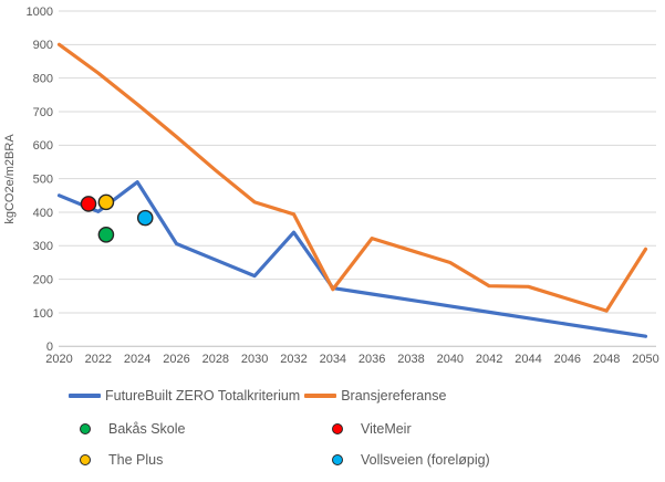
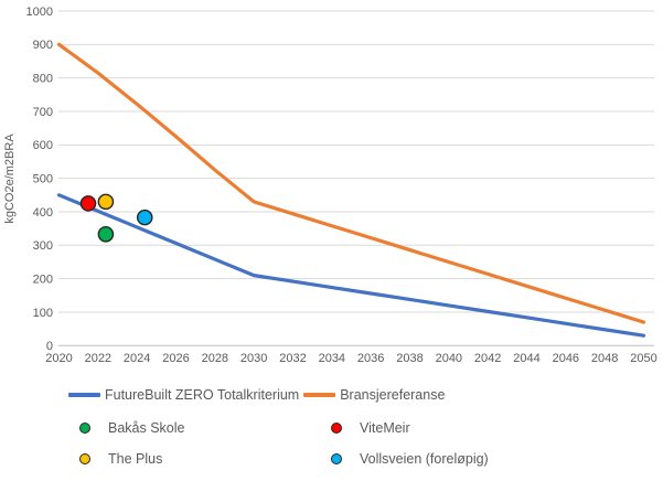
FutureBuilt ZERO Totalkriterium/2024: 490 -> 350
FutureBuilt ZERO Totalkriterium/2032: 340 -> 190
Bransjereferanse/2034: 170 -> 360
Bransjereferanse/2042: 180 -> 210
Bransjereferanse/2050: 290 -> 70
